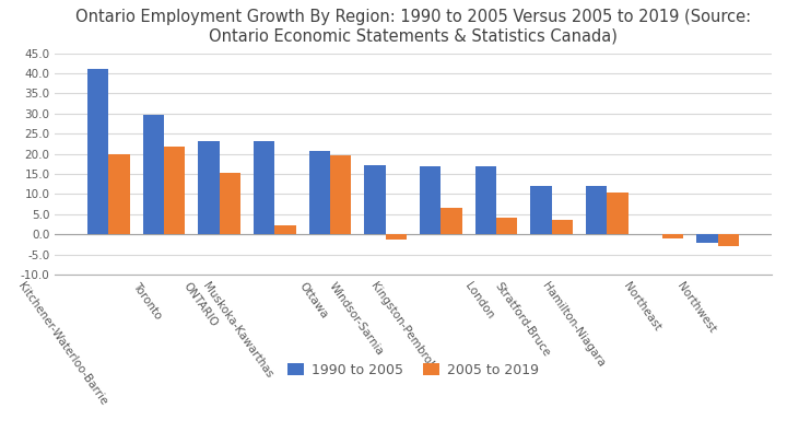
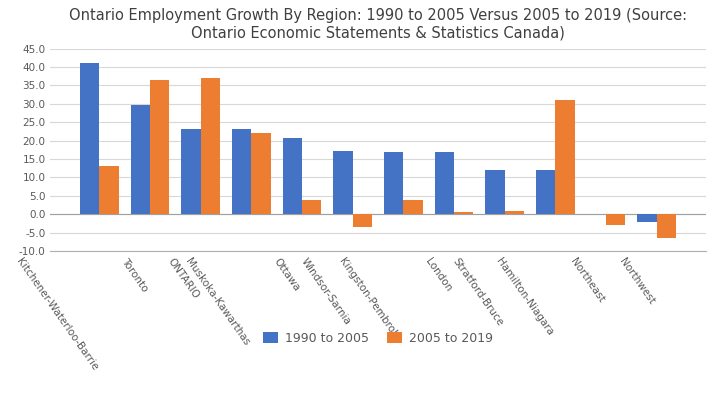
2005 to 2019/Kitchener-Waterloo-Barrie: 19.8 -> 13.0
2005 to 2019/Toronto: 21.8 -> 36.5
2005 to 2019/ONTARIO: 15.3 -> 37.0
2005 to 2019/Muskoka-Kawarthas: 2.3 -> 22.0
2005 to 2019/Ottawa: 19.7 -> 4.0
2005 to 2019/Windsor-Sarnia: -1.3 -> -3.5
2005 to 2019/Kingston-Pembroke: 6.5 -> 4.0
2005 to 2019/London: 4.1 -> 0.5
2005 to 2019/Stratford-Bruce: 3.5 -> 1.0
2005 to 2019/Hamilton-Niagara: 10.5 -> 31.0
2005 to 2019/Northeast: -1.0 -> -3.0
2005 to 2019/Northwest: -3.0 -> -6.5
